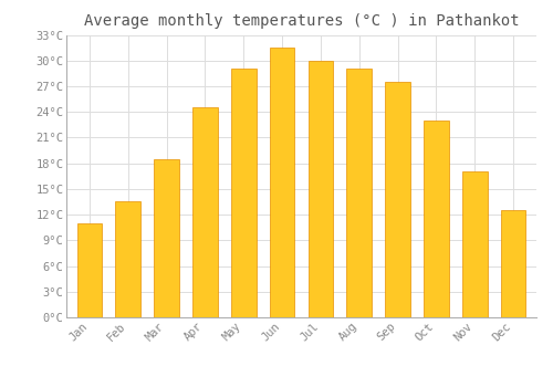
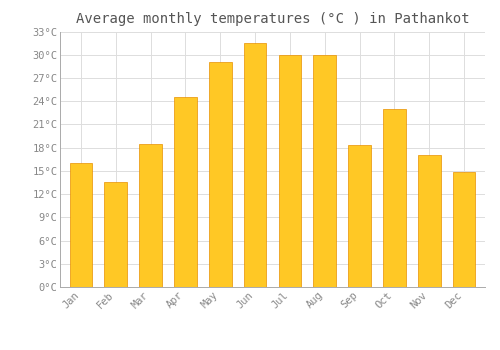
Jan: 11.0°C -> 16.0°C
Aug: 29.0°C -> 30.0°C
Sep: 27.5°C -> 18.4°C
Dec: 12.5°C -> 14.8°C
